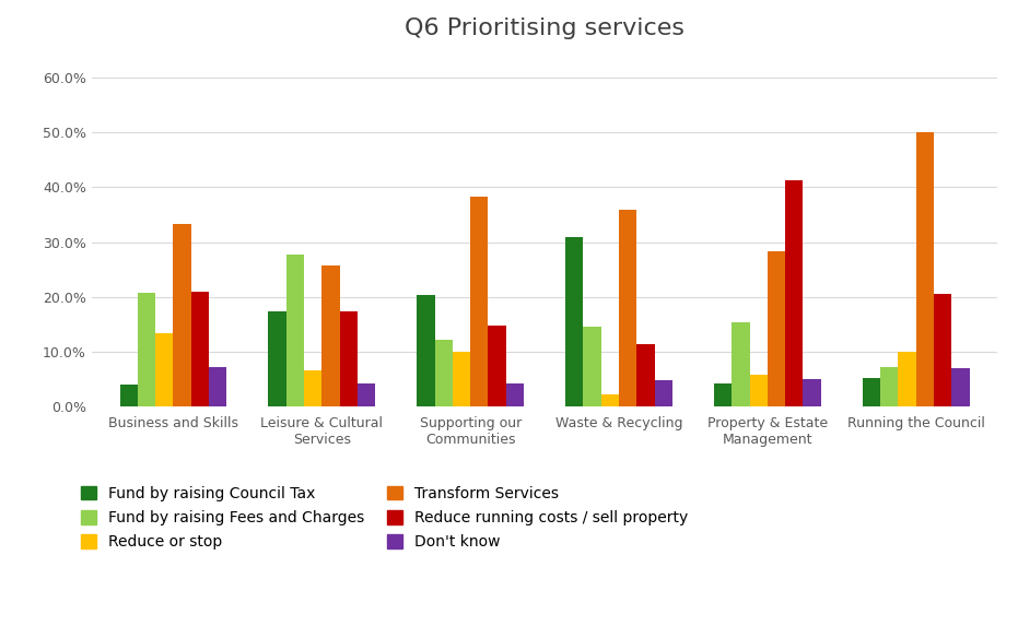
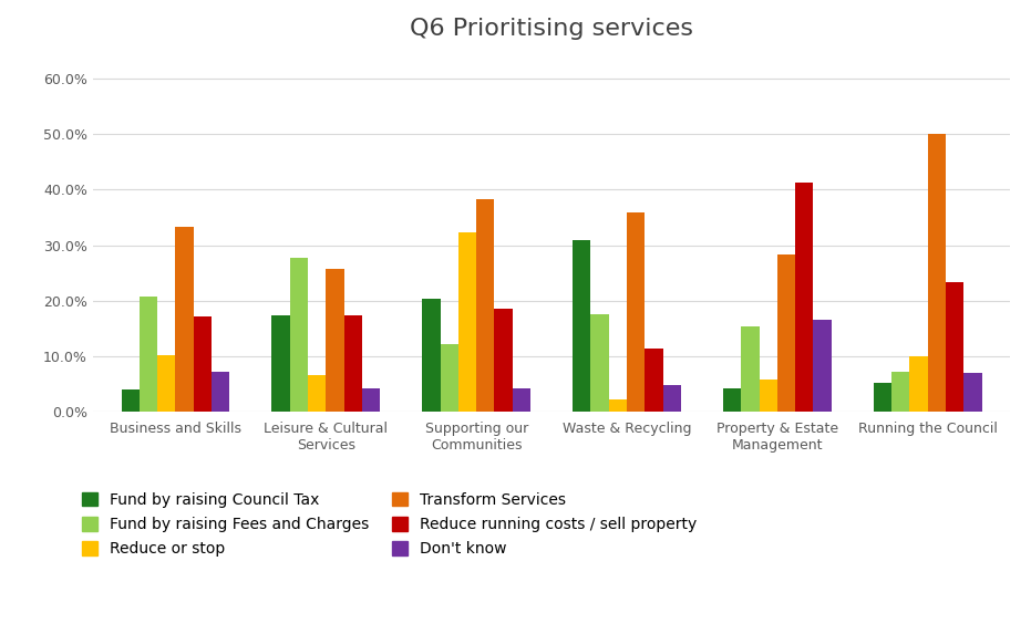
Reduce or stop/Business and Skills: 13.5% -> 10.2%
Reduce running costs / sell property/Business and Skills: 21.0% -> 17.2%
Reduce or stop/Supporting our Communities: 10.0% -> 32.4%
Reduce running costs / sell property/Supporting our Communities: 14.8% -> 18.6%
Fund by raising Fees and Charges/Waste & Recycling: 14.7% -> 17.6%
Don't know/Property & Estate Management: 5.0% -> 16.6%
Reduce running costs / sell property/Running the Council: 20.5% -> 23.4%
